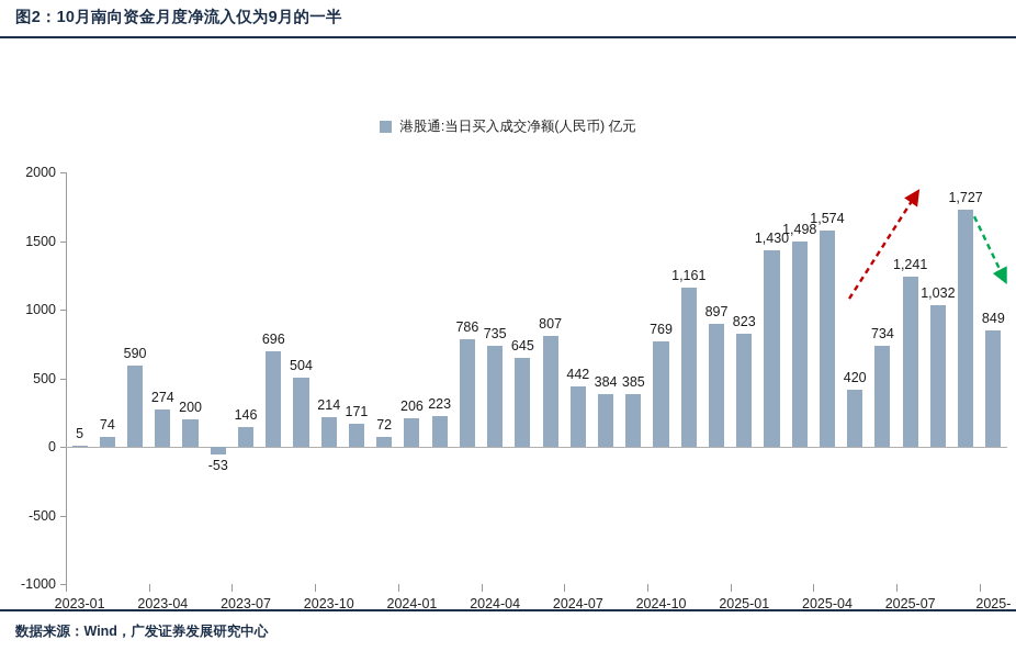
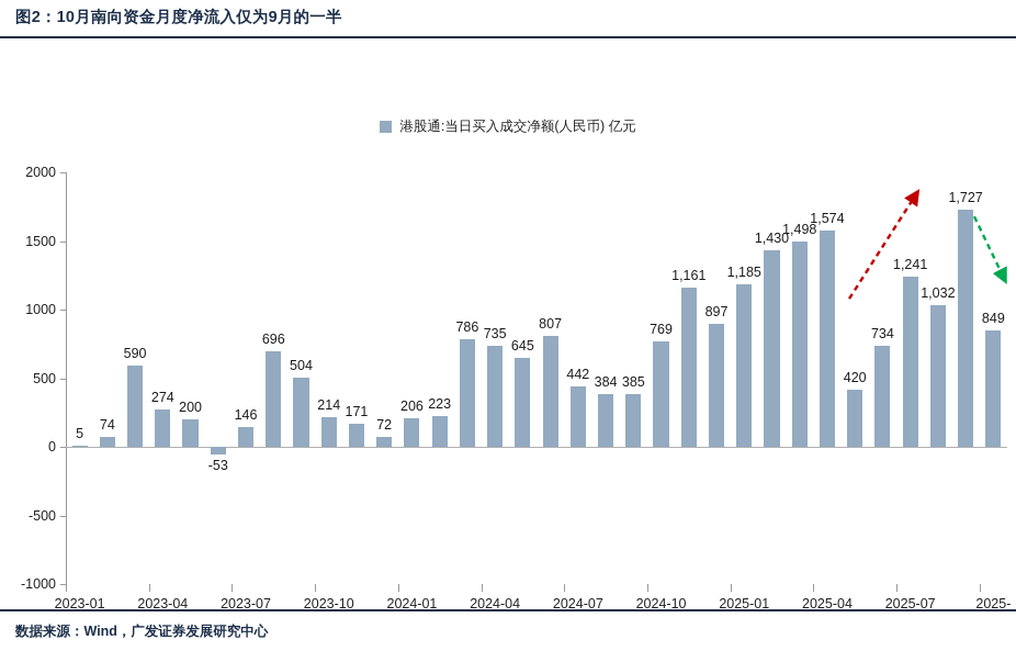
2025-01: 823 -> 1,185
